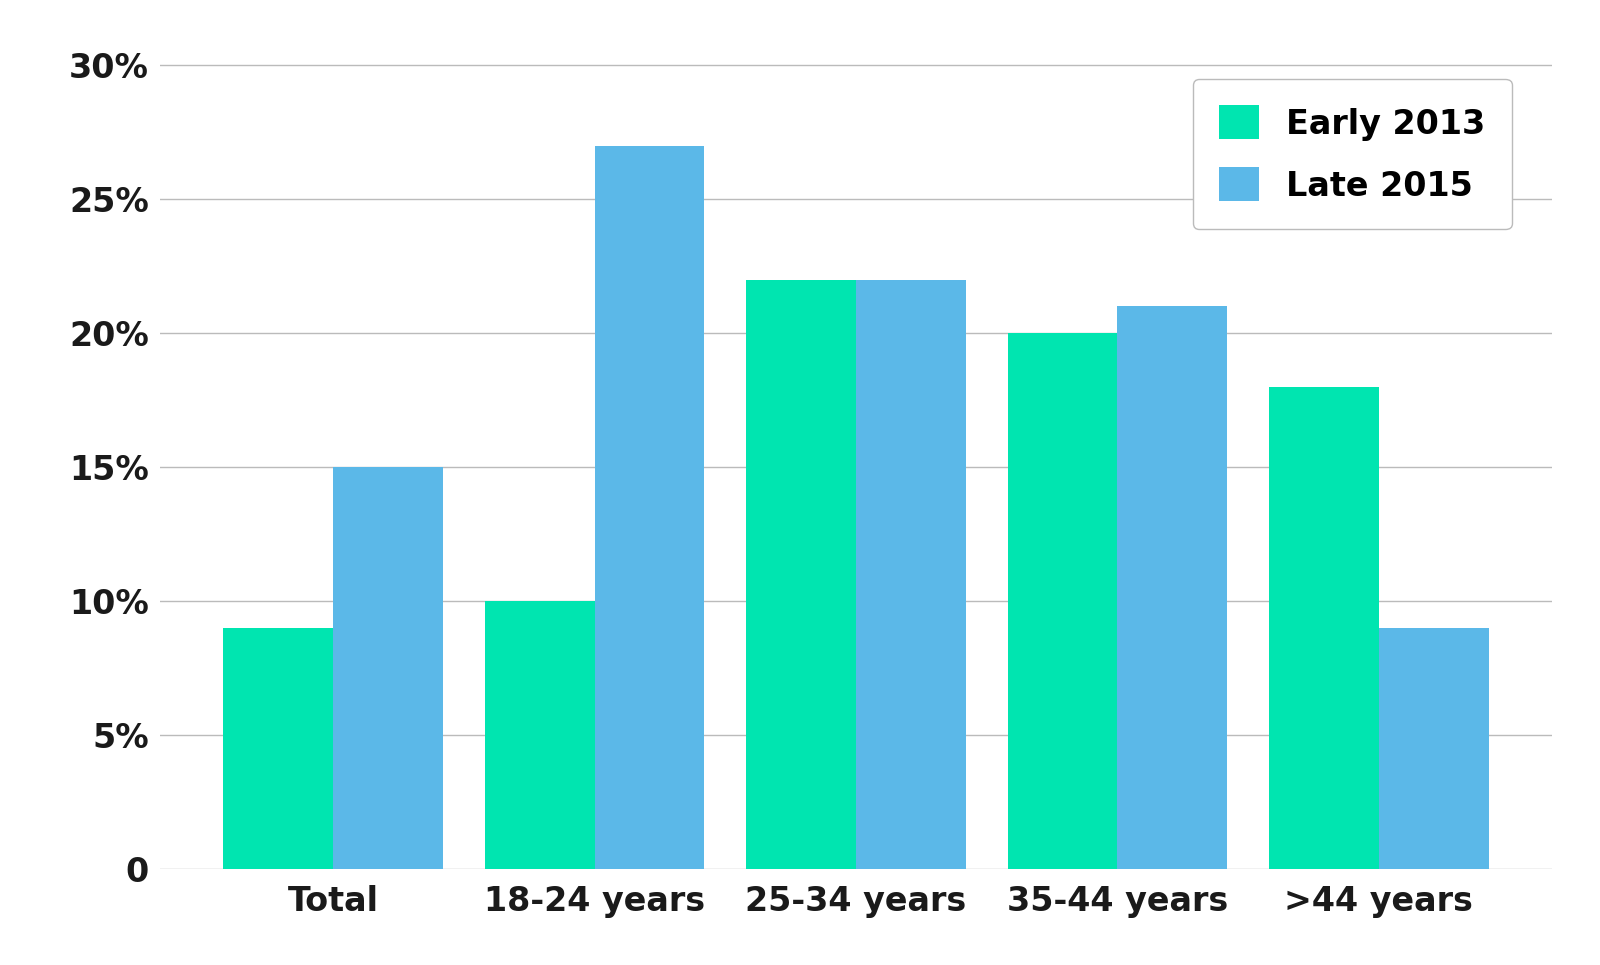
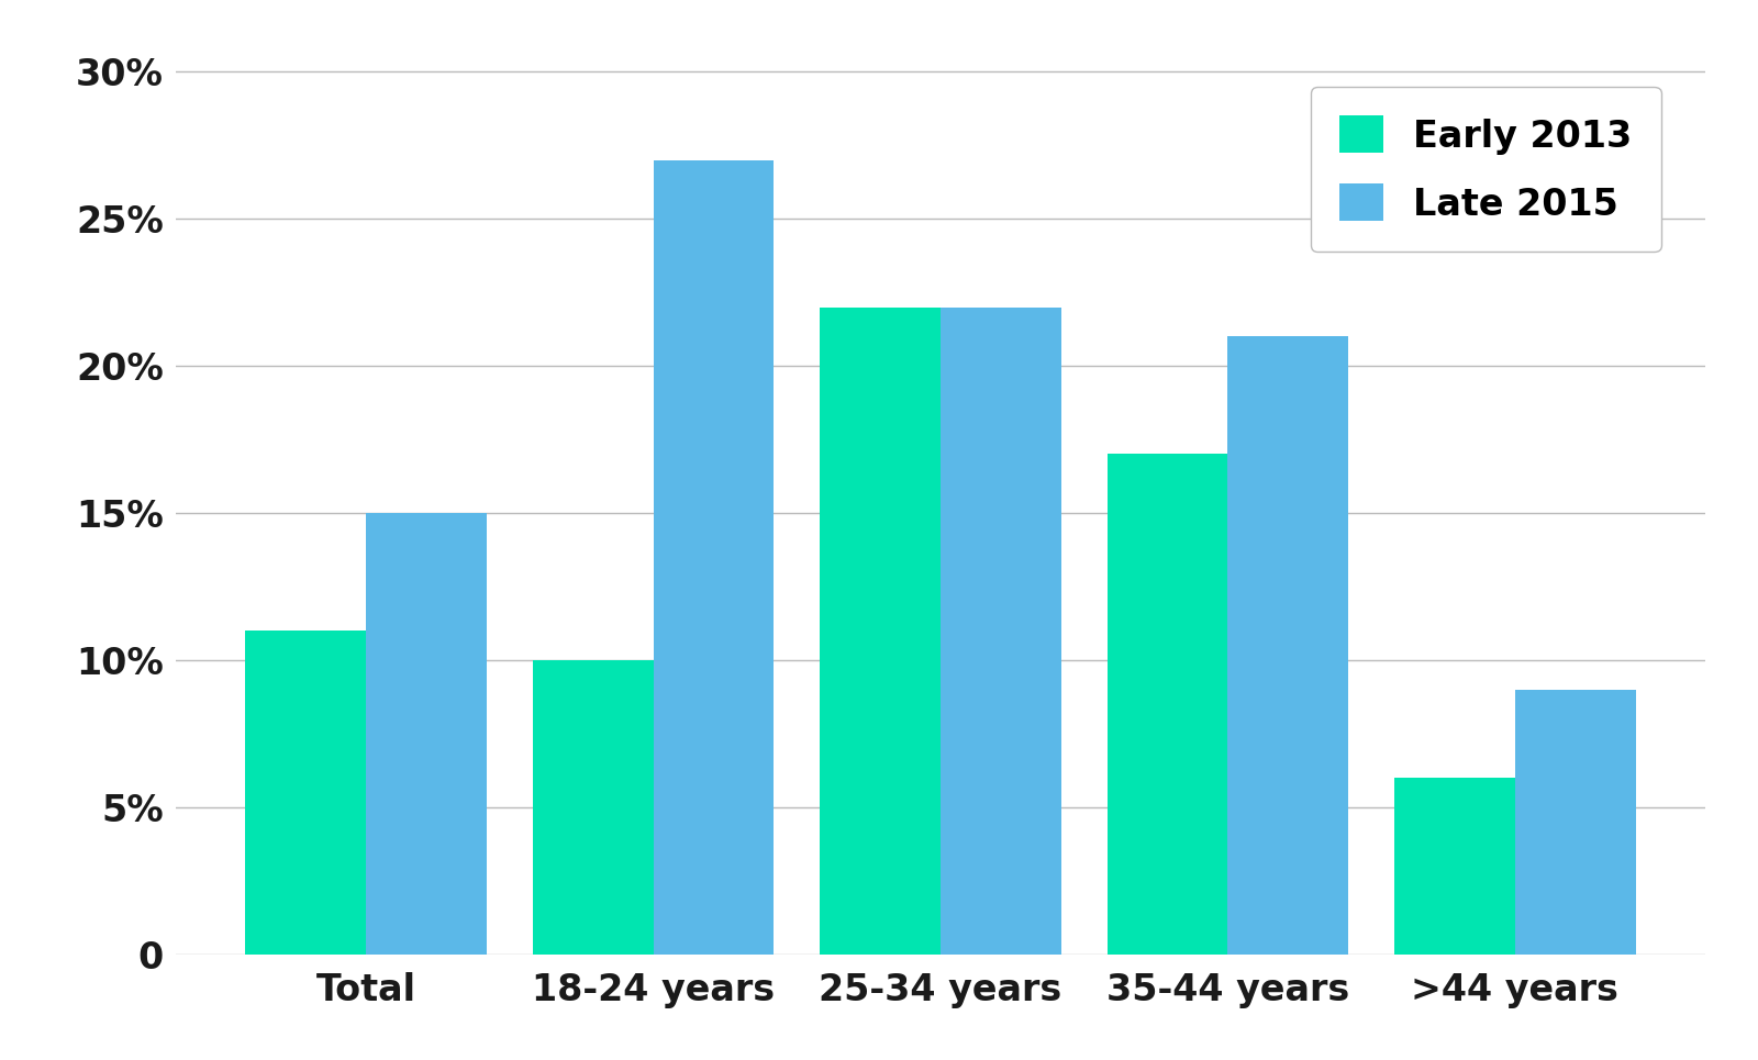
Early 2013/Total: 9% -> 11%
Early 2013/35-44 years: 20% -> 17%
Early 2013/>44 years: 18% -> 6%
